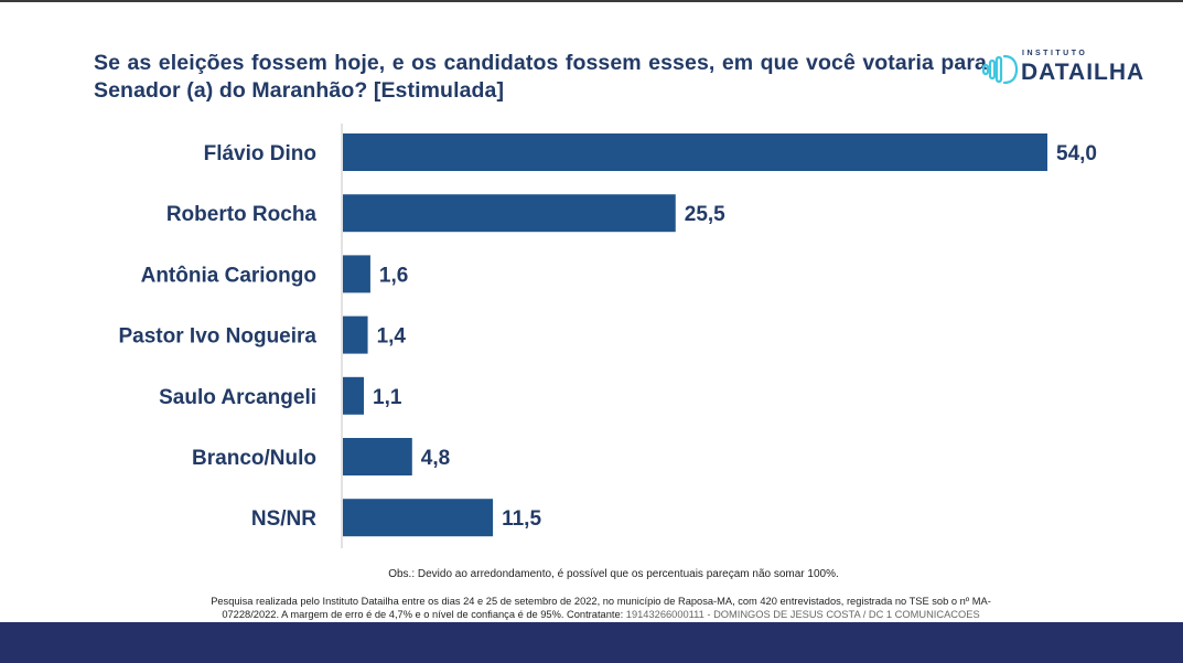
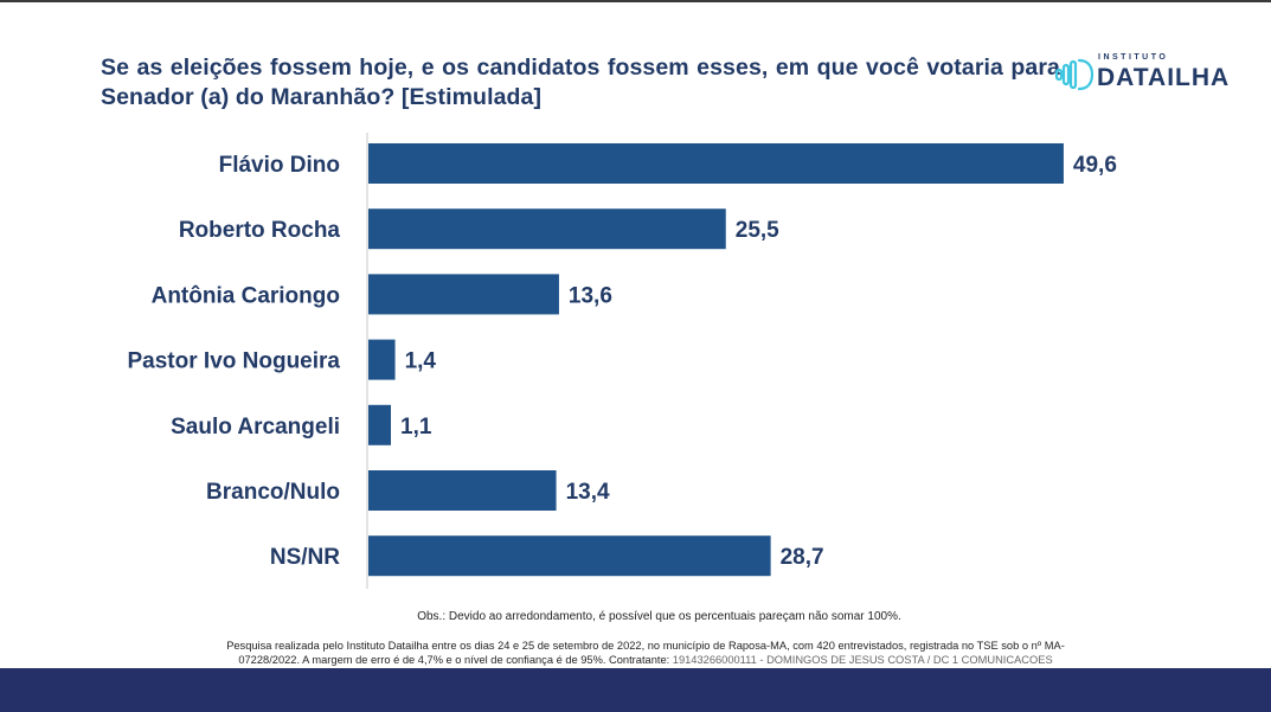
Flávio Dino: 54,0 -> 49,6
Antônia Cariongo: 1,6 -> 13,6
Branco/Nulo: 4,8 -> 13,4
NS/NR: 11,5 -> 28,7
